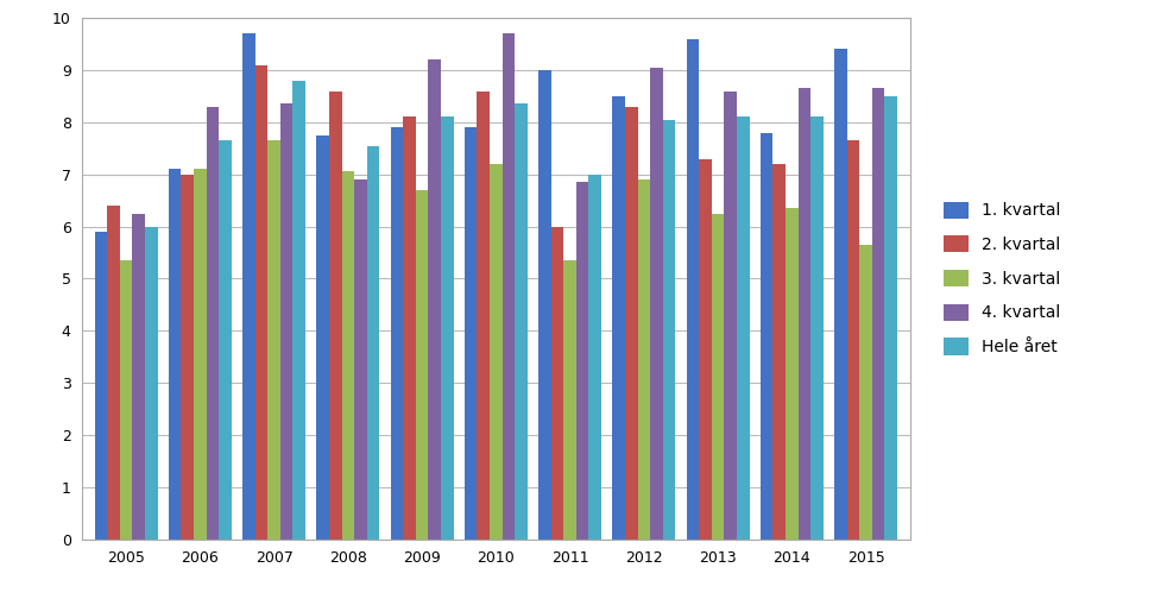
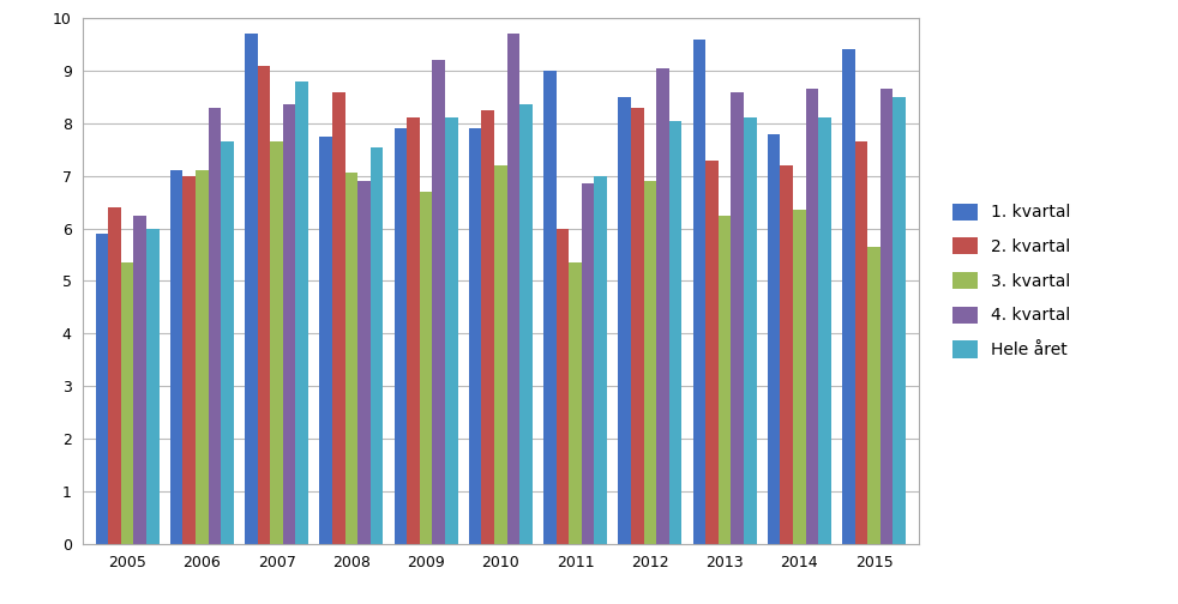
2. kvartal/2010: 8.60 -> 8.25
